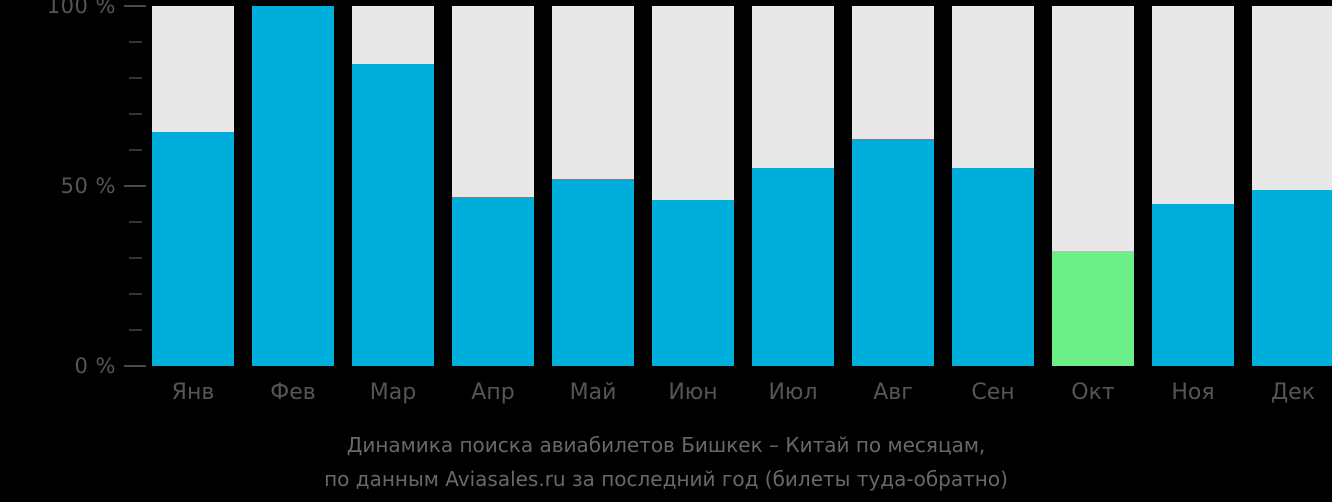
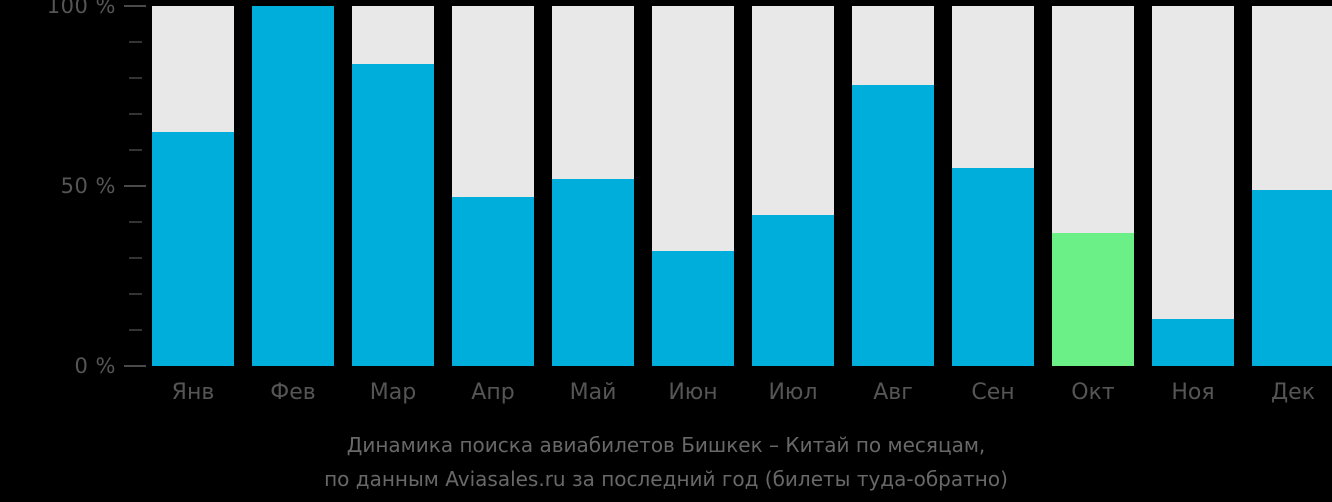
Июн: 46% -> 32%
Июл: 55% -> 42%
Авг: 63% -> 78%
Окт: 32% -> 37%
Ноя: 45% -> 13%
